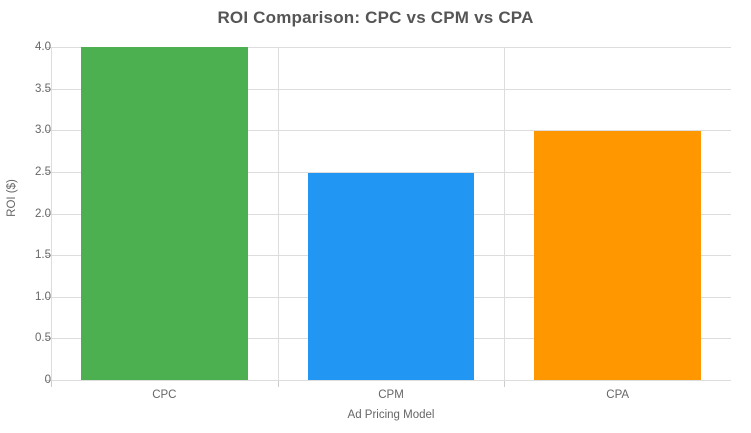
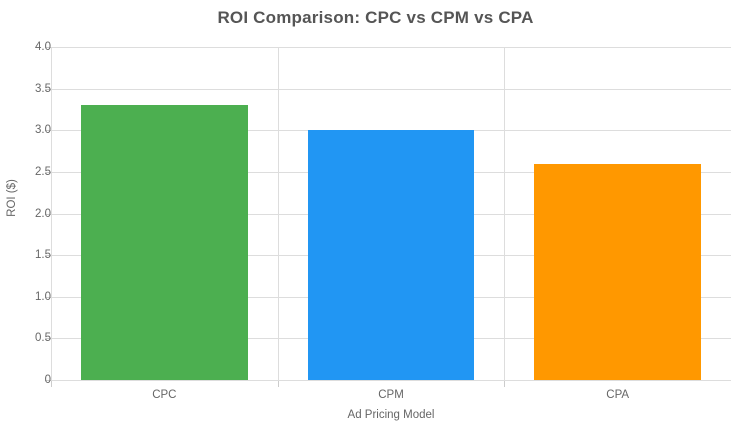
CPC: 4.0 -> 3.3
CPM: 2.5 -> 3.0
CPA: 3.0 -> 2.6
